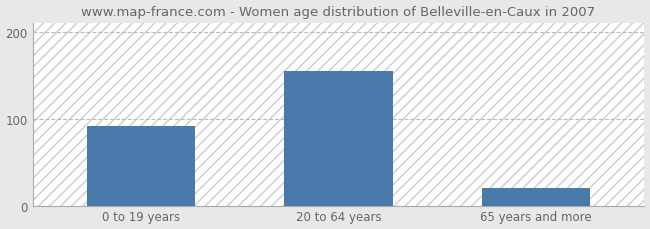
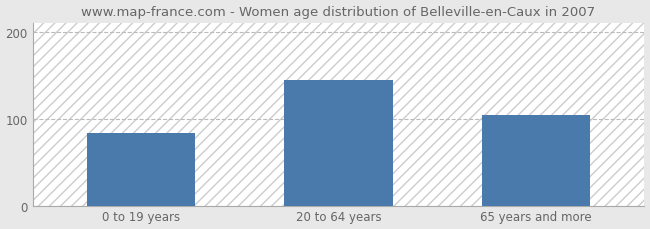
0 to 19 years: 91 -> 84
20 to 64 years: 155 -> 144
65 years and more: 20 -> 104
